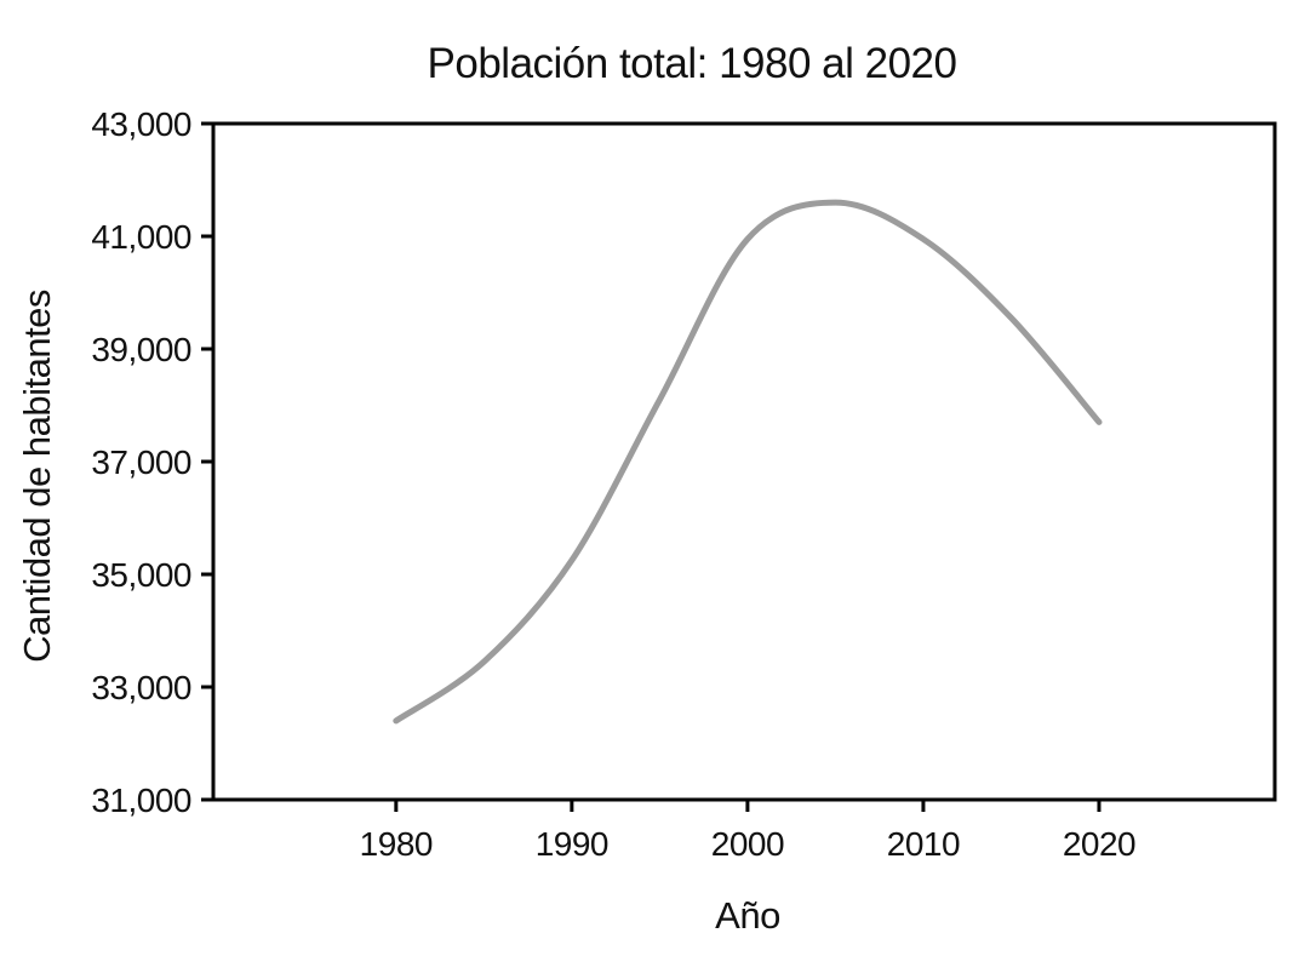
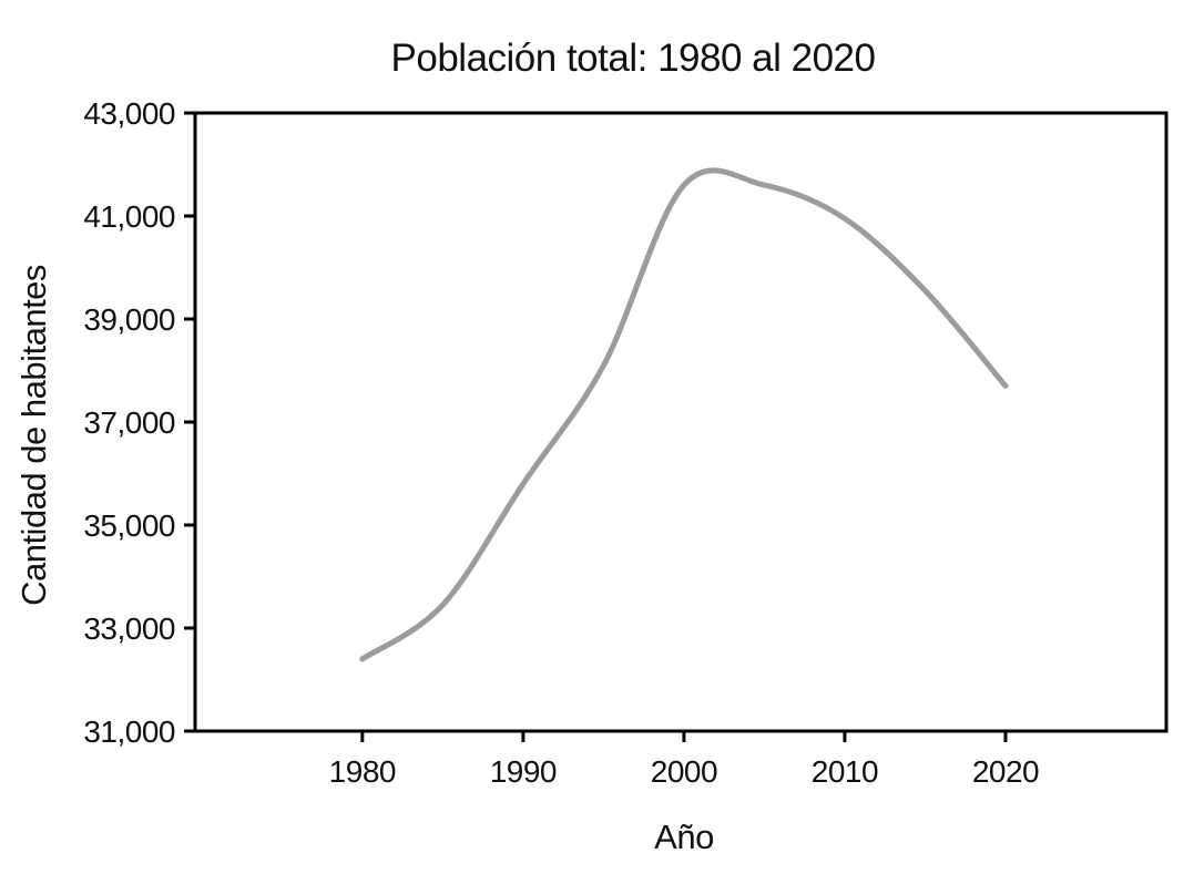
1990: 35200 -> 35800
2000: 41000 -> 41600
